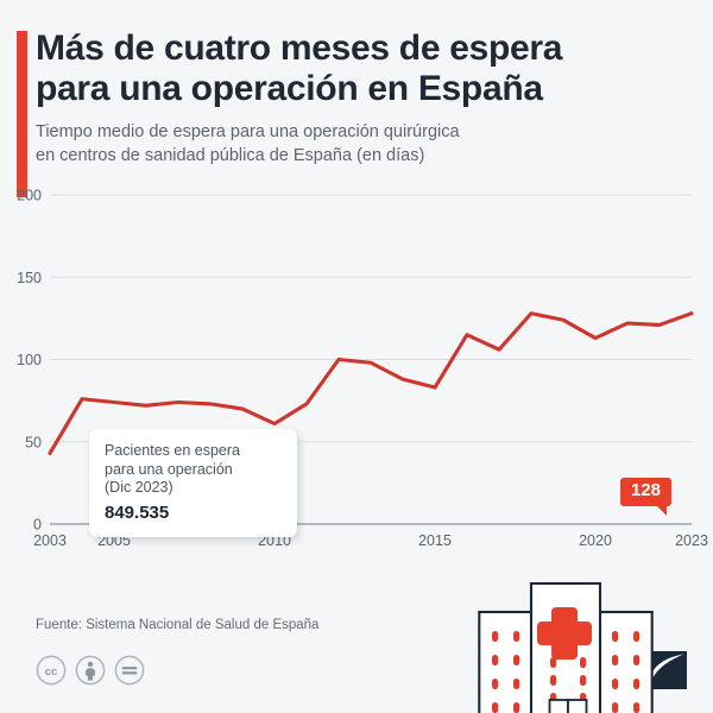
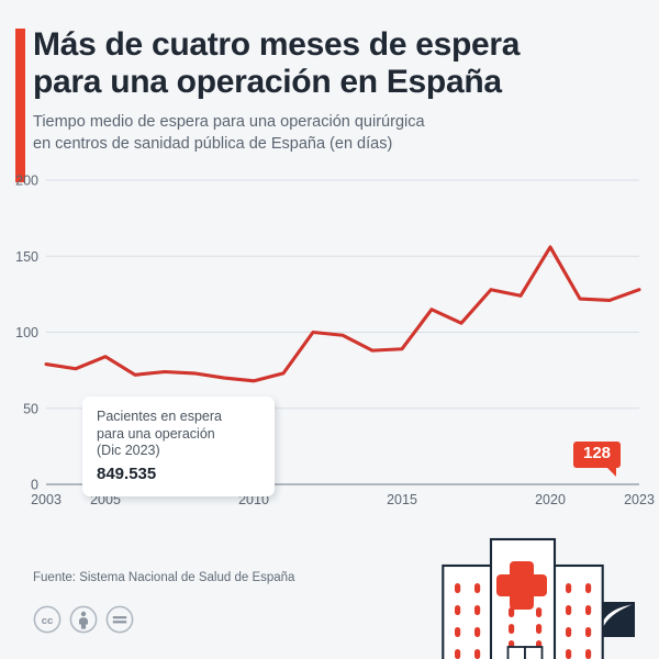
2003: 43 -> 79
2005: 74 -> 84
2010: 61 -> 68
2015: 83 -> 89
2020: 113 -> 156
